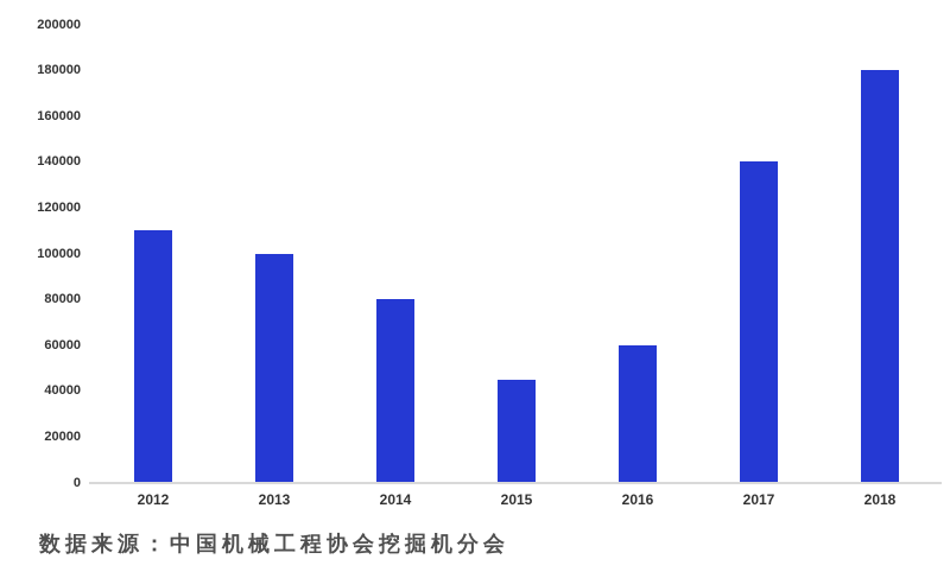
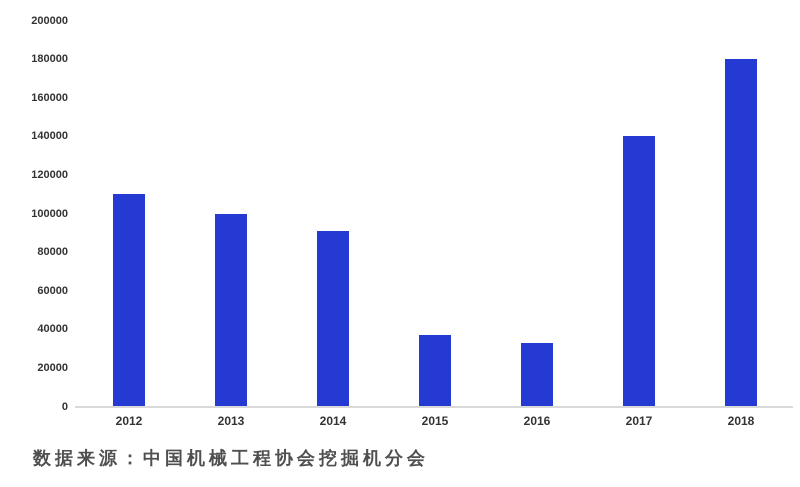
2014: 80000 -> 91000
2015: 45000 -> 37000
2016: 60000 -> 33000
